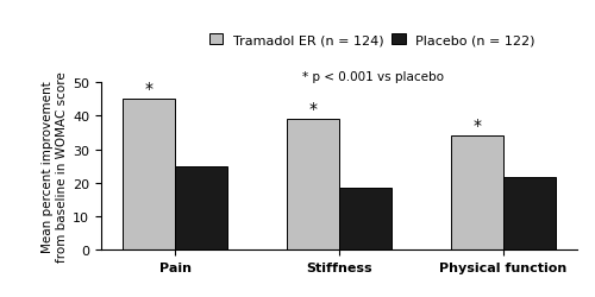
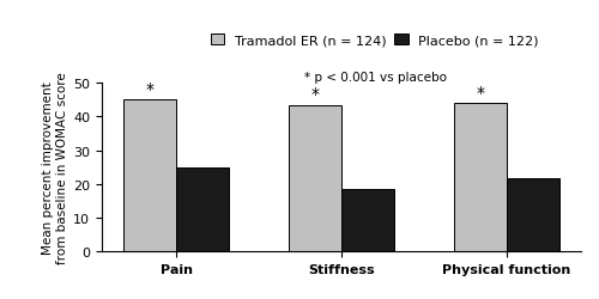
Tramadol ER (n = 124)/Stiffness: 39.0 -> 43.5
Tramadol ER (n = 124)/Physical function: 34.0 -> 44.0
